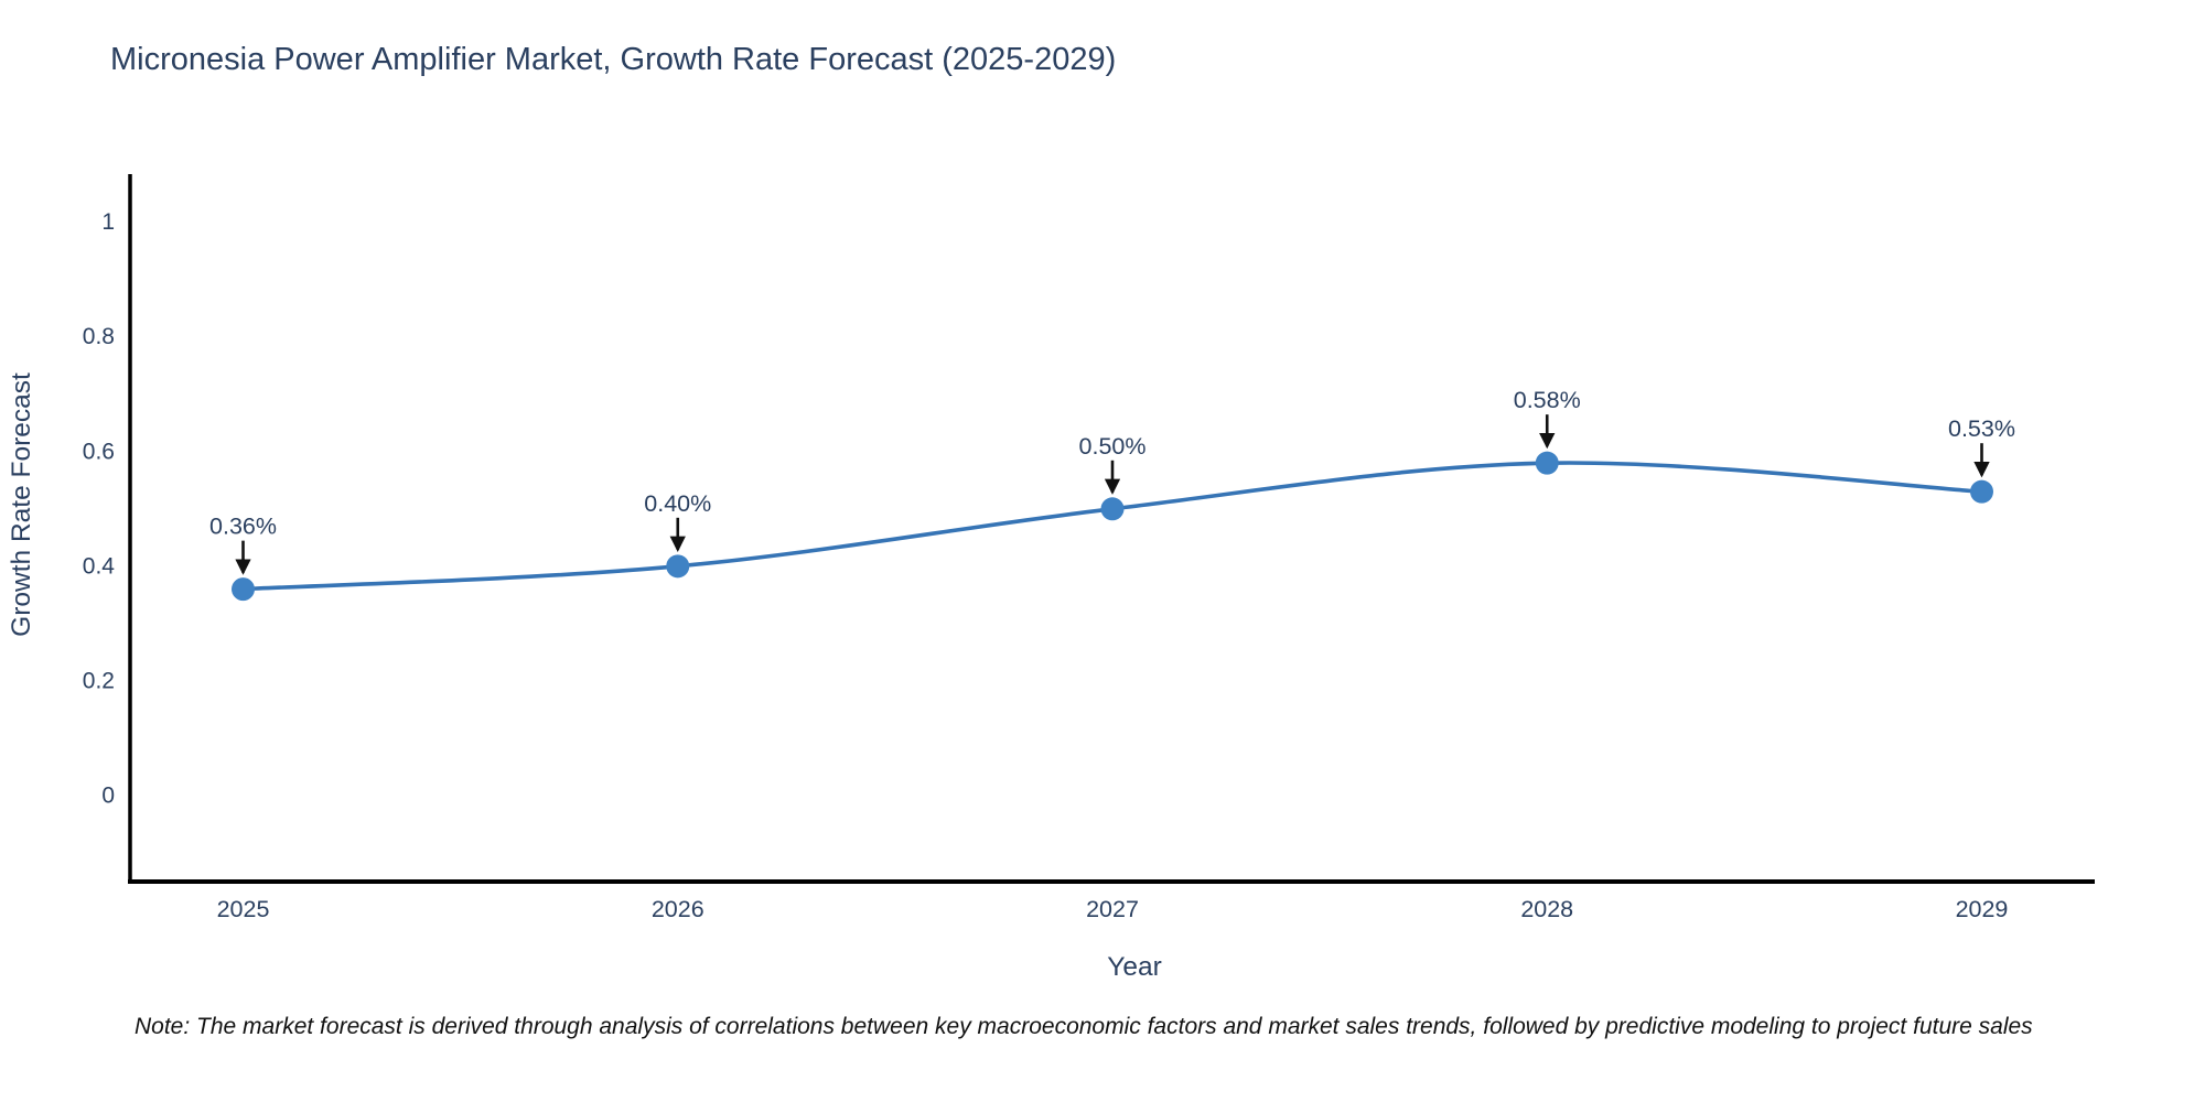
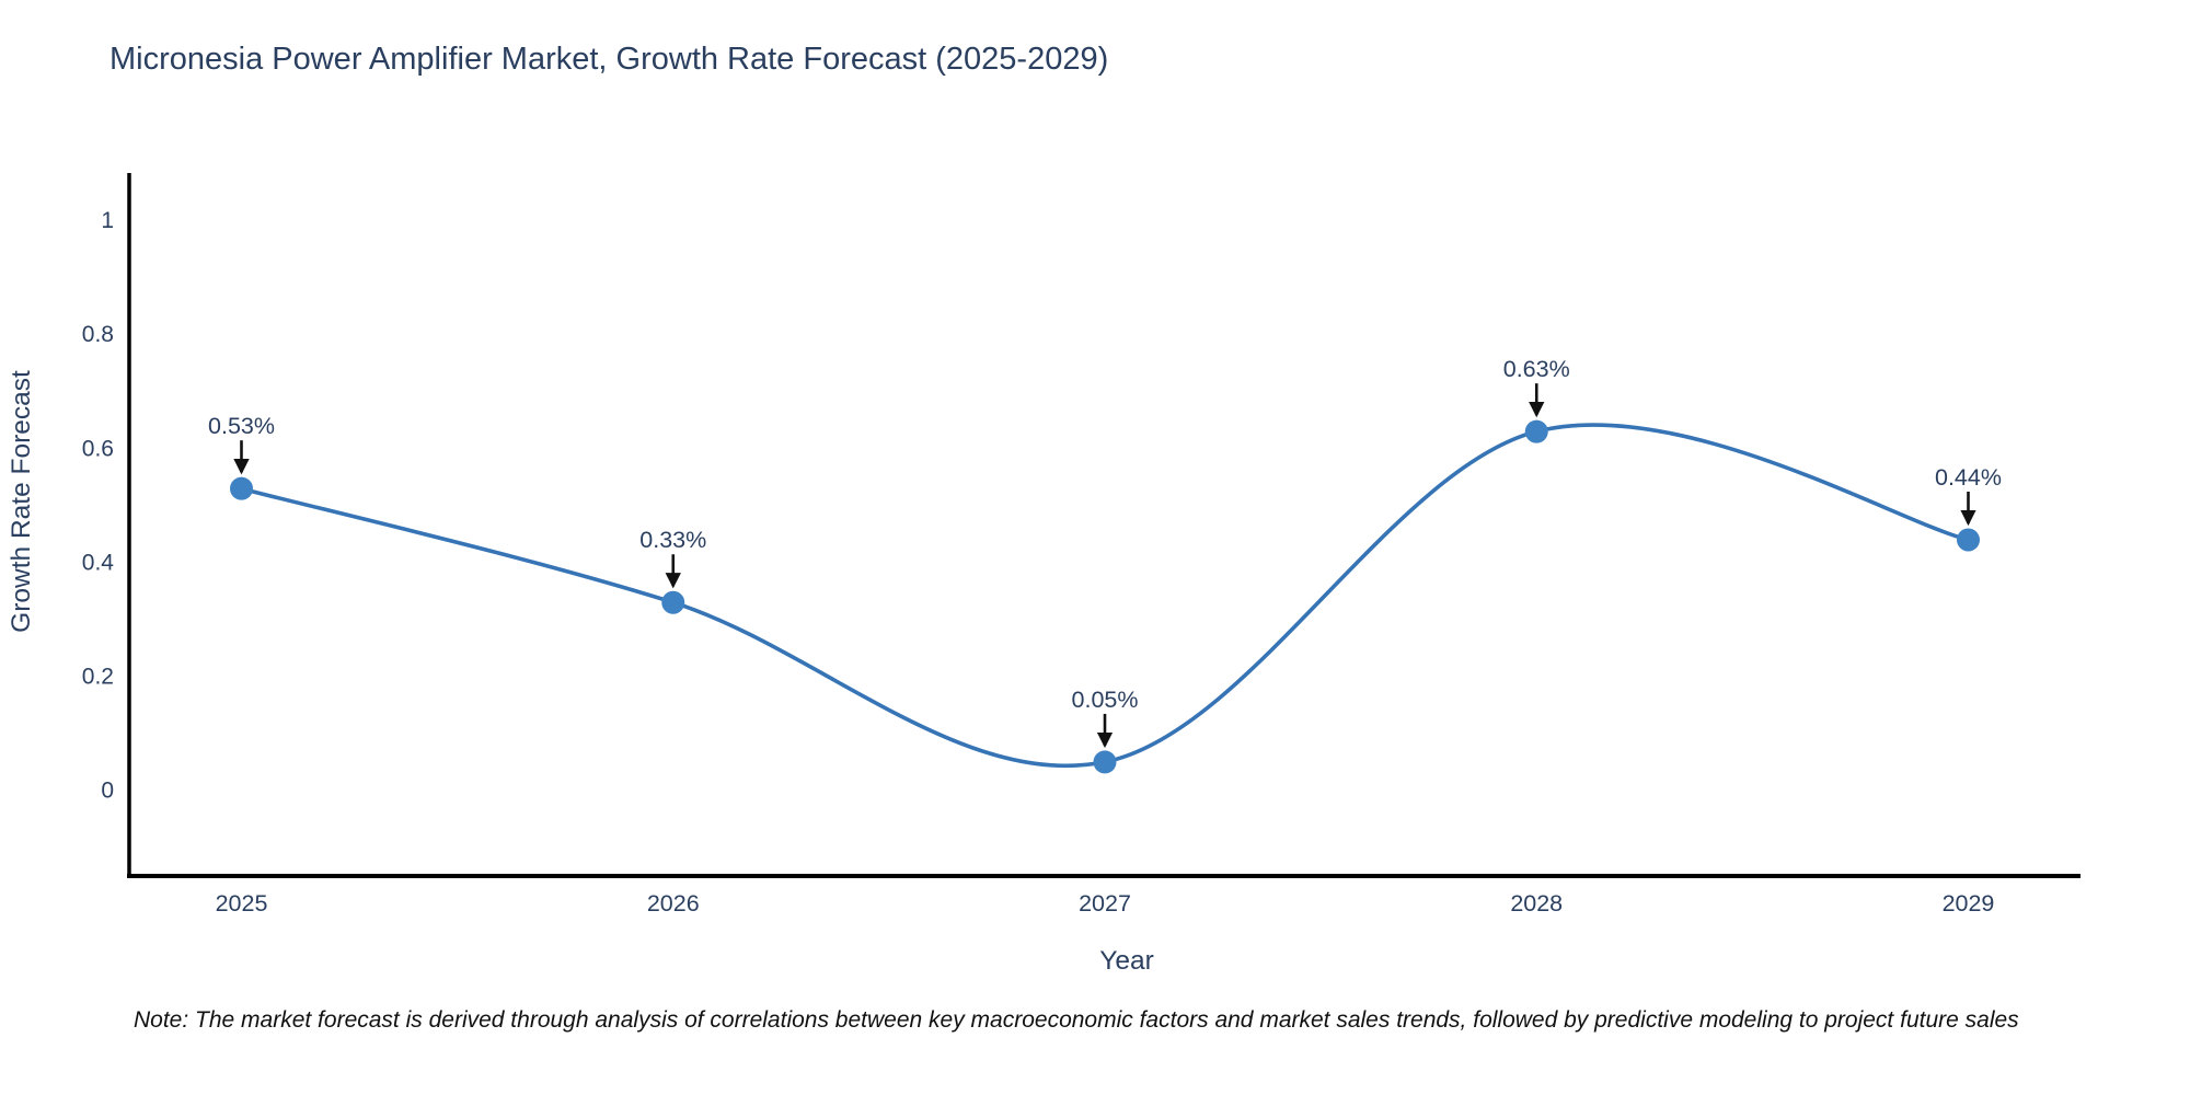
2025: 0.36% -> 0.53%
2026: 0.40% -> 0.33%
2027: 0.50% -> 0.05%
2028: 0.58% -> 0.63%
2029: 0.53% -> 0.44%
